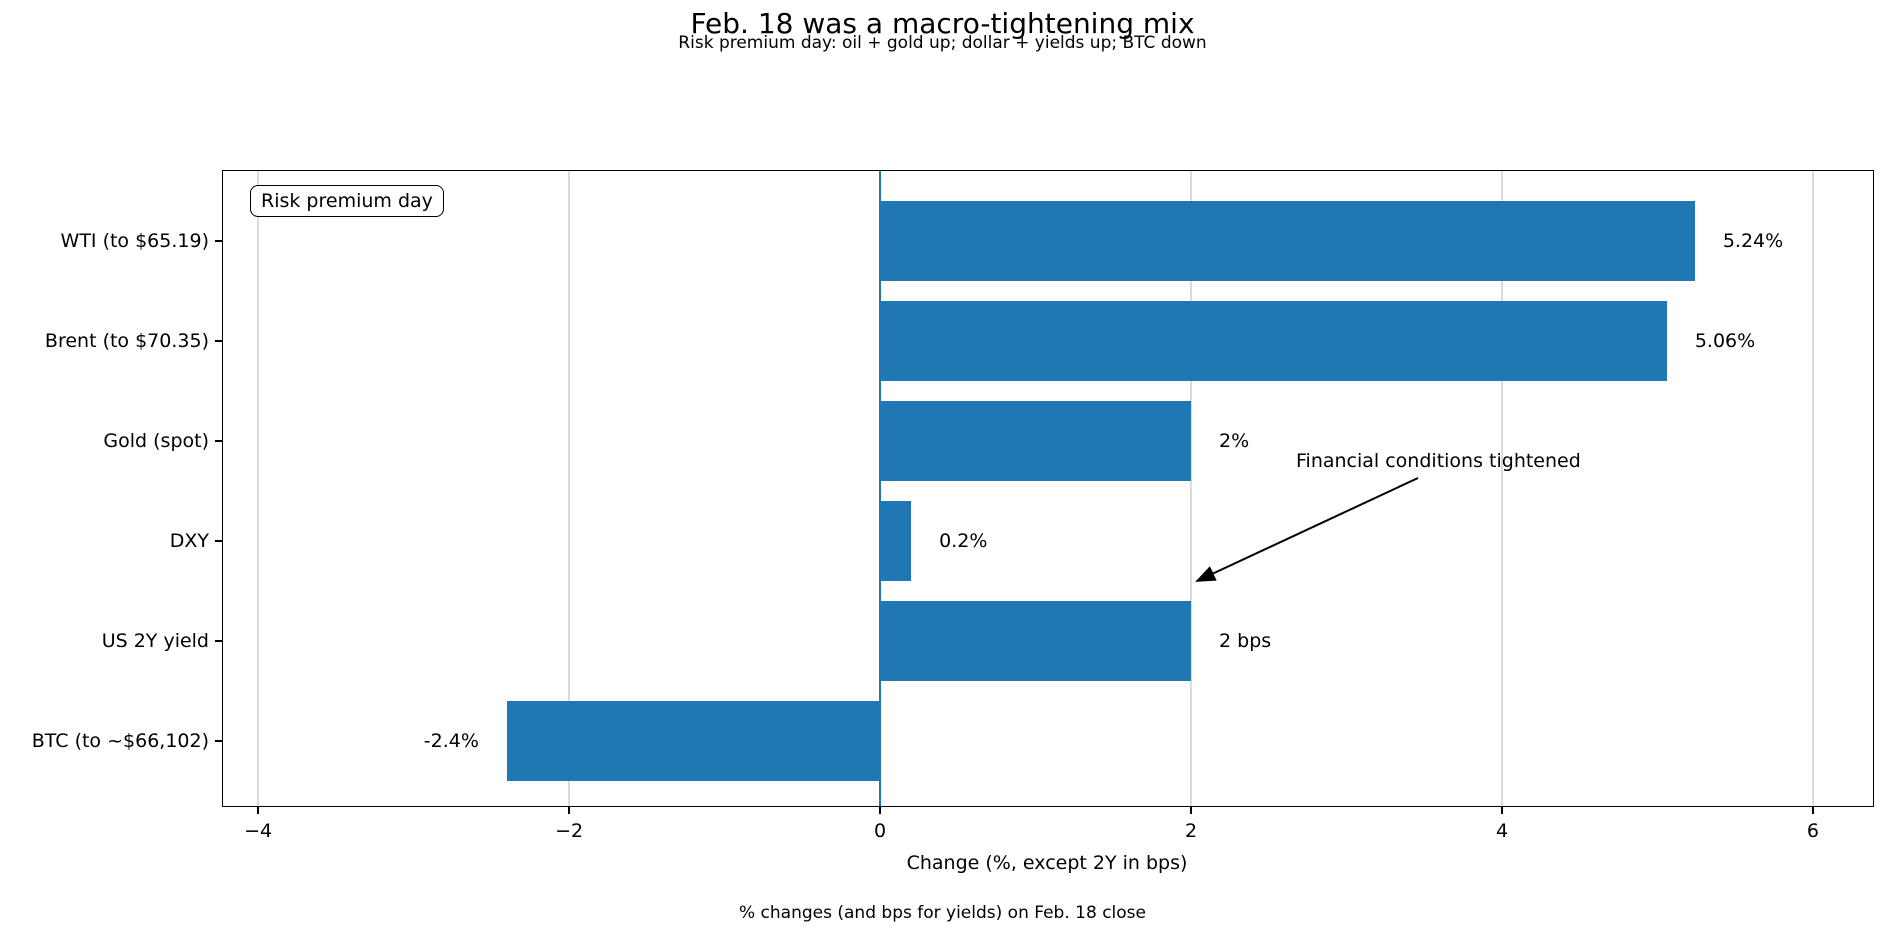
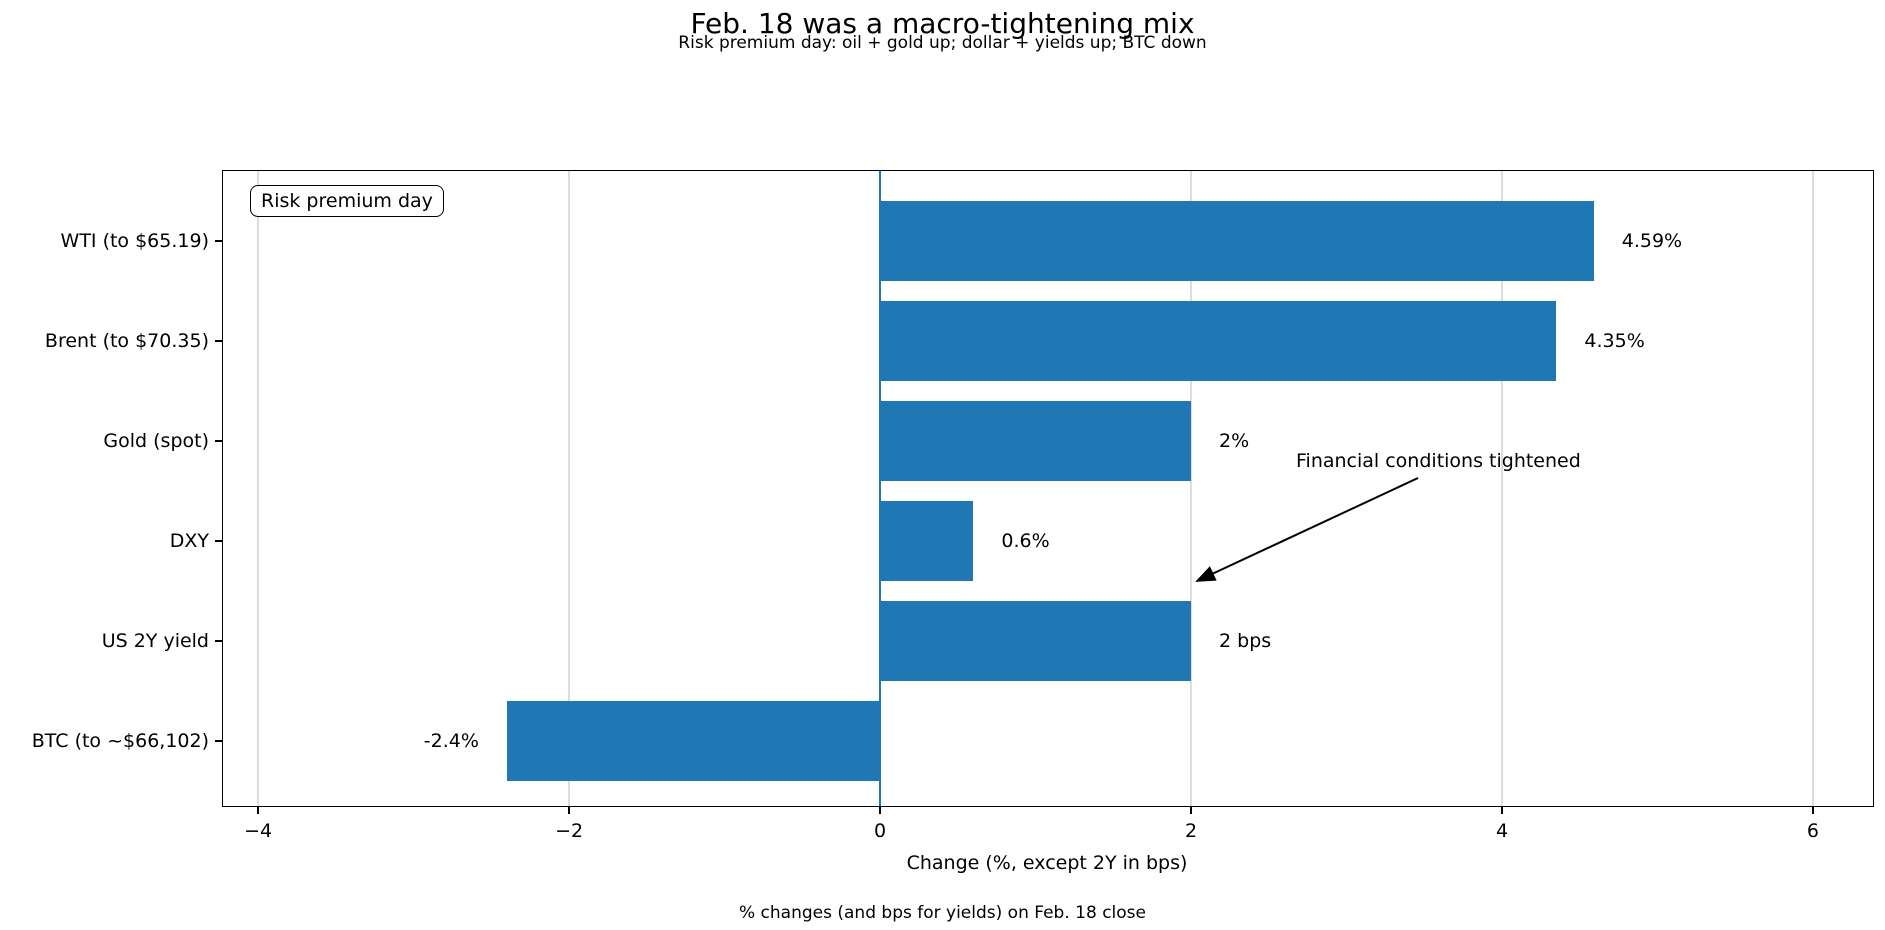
WTI (to $65.19): 5.24% -> 4.59%
Brent (to $70.35): 5.06% -> 4.35%
DXY: 0.2% -> 0.6%
